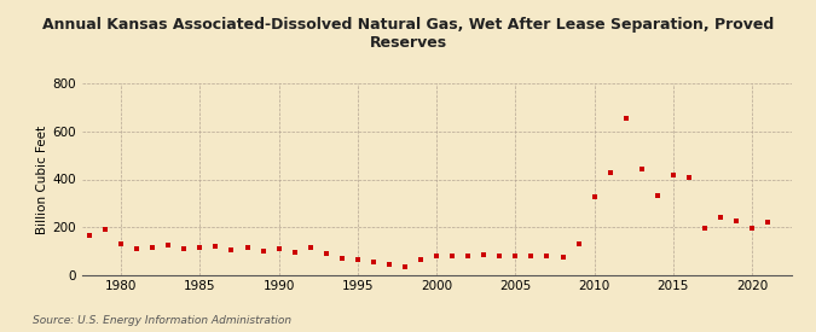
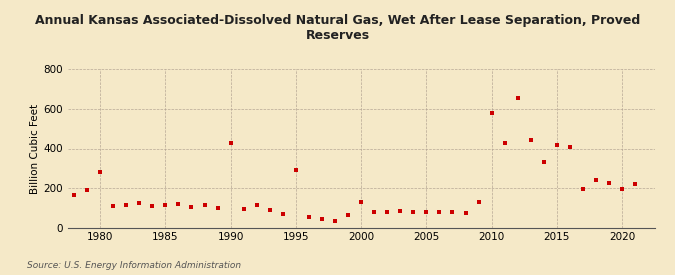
1980: 130 -> 280
1990: 110 -> 430
1995: 60 -> 290
2000: 80 -> 130
2010: 320 -> 580
